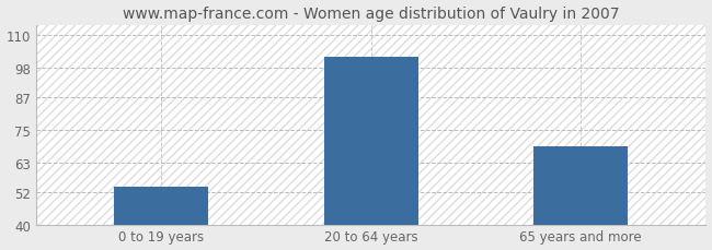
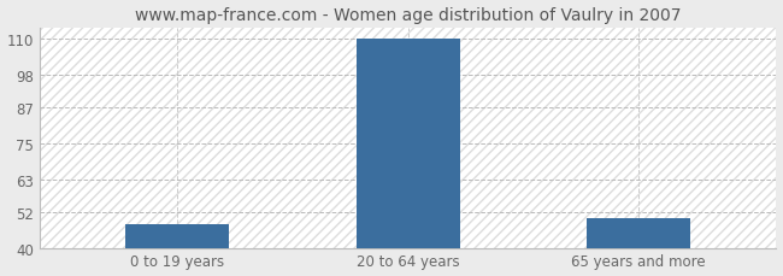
0 to 19 years: 54 -> 48
20 to 64 years: 102 -> 110
65 years and more: 69 -> 50
